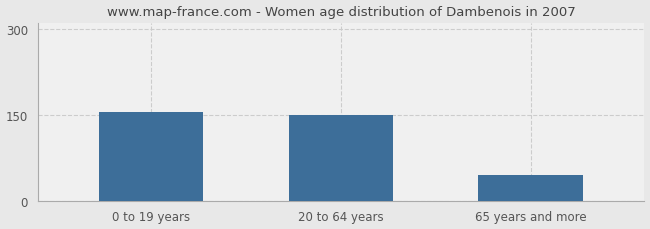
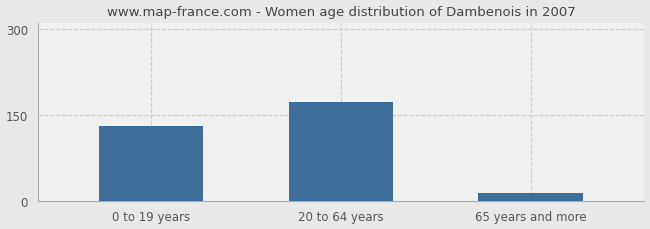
0 to 19 years: 154 -> 130
20 to 64 years: 150 -> 172
65 years and more: 44 -> 13
